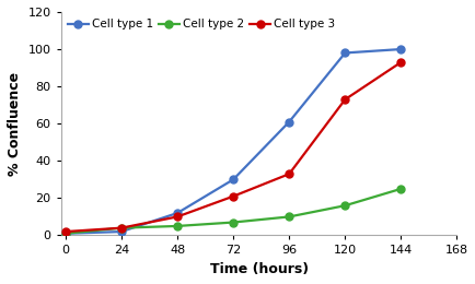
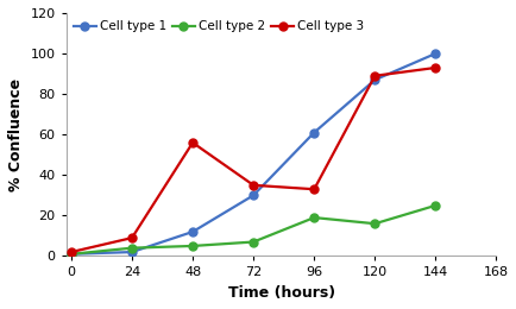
Cell type 3/24: 4 -> 9
Cell type 3/48: 10 -> 56
Cell type 3/72: 21 -> 35
Cell type 2/96: 10 -> 19
Cell type 1/120: 98 -> 87
Cell type 3/120: 73 -> 89
